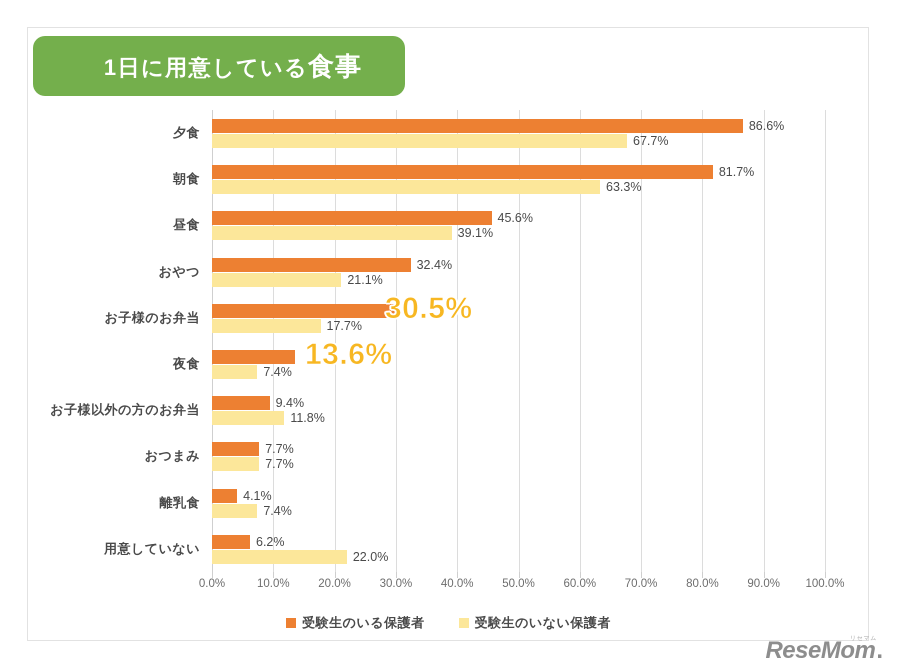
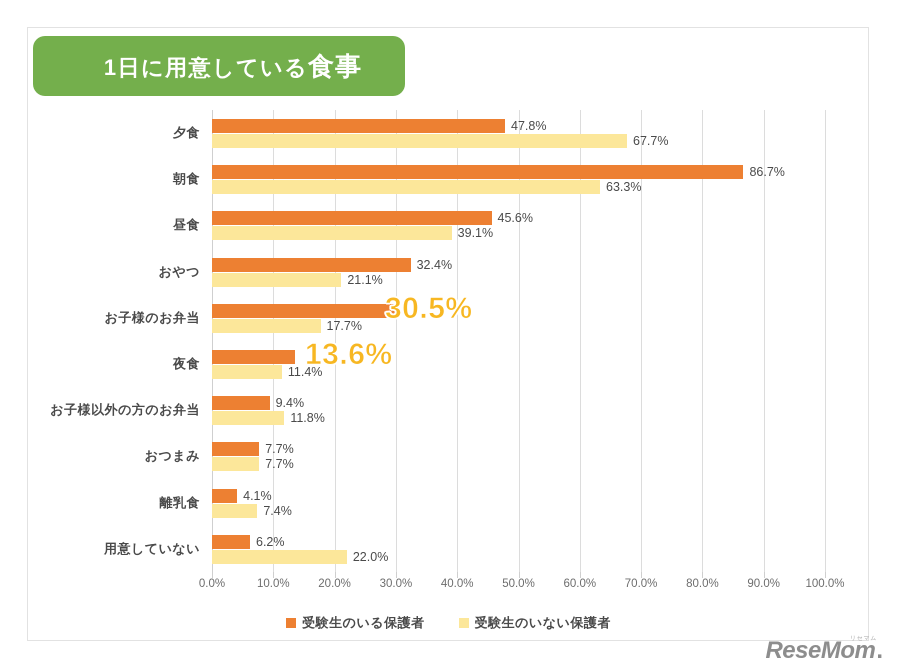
受験生のいる保護者/夕食: 86.6% -> 47.8%
受験生のいる保護者/朝食: 81.7% -> 86.7%
受験生のいない保護者/夜食: 7.4% -> 11.4%
